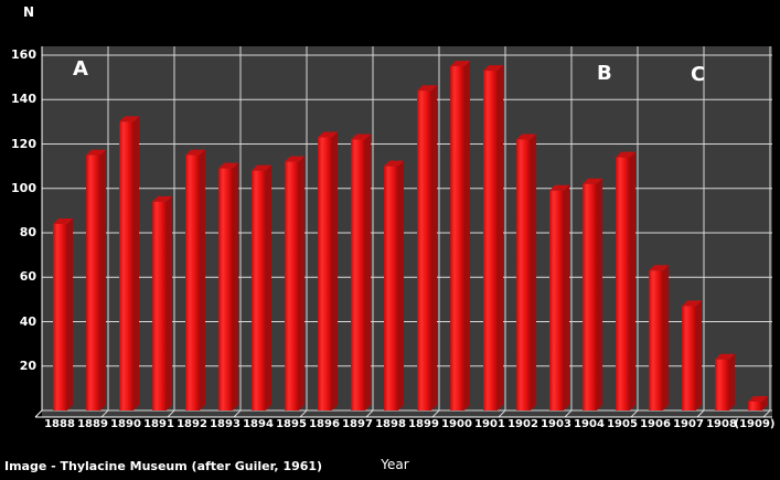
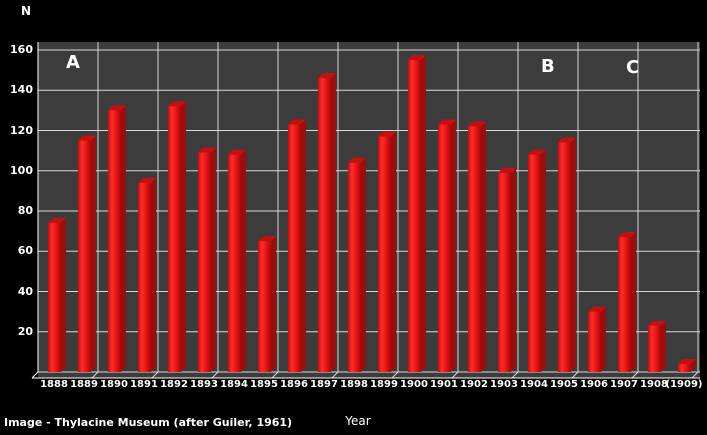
1888: 84 -> 74
1892: 115 -> 132
1895: 112 -> 65
1897: 122 -> 146
1898: 110 -> 104
1899: 144 -> 117
1901: 153 -> 123
1904: 102 -> 108
1906: 63 -> 30
1907: 47 -> 67
